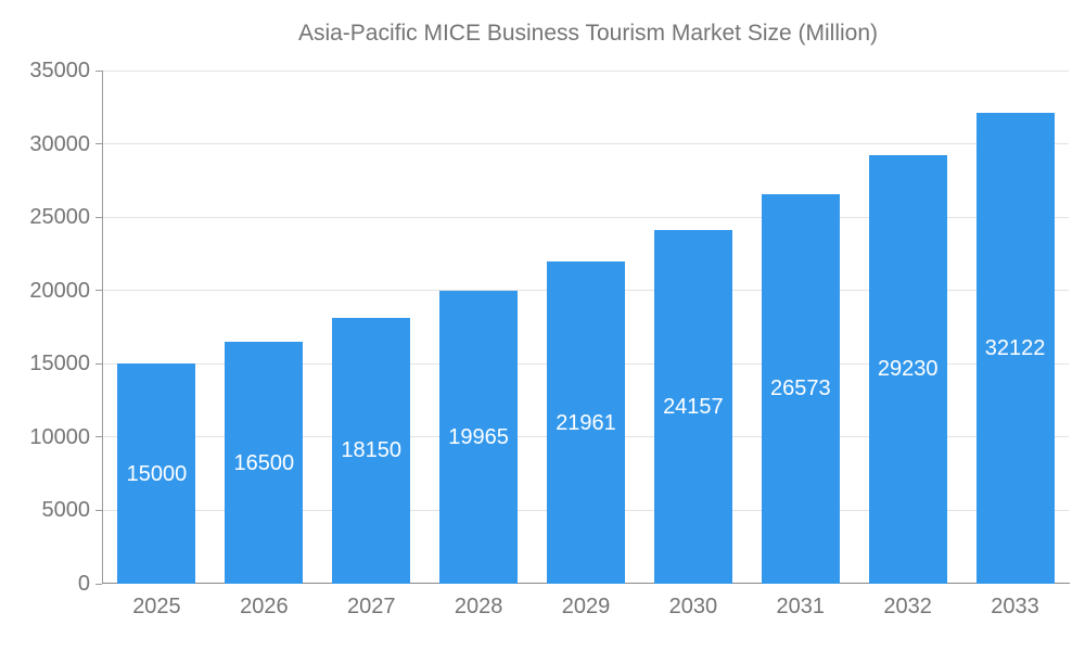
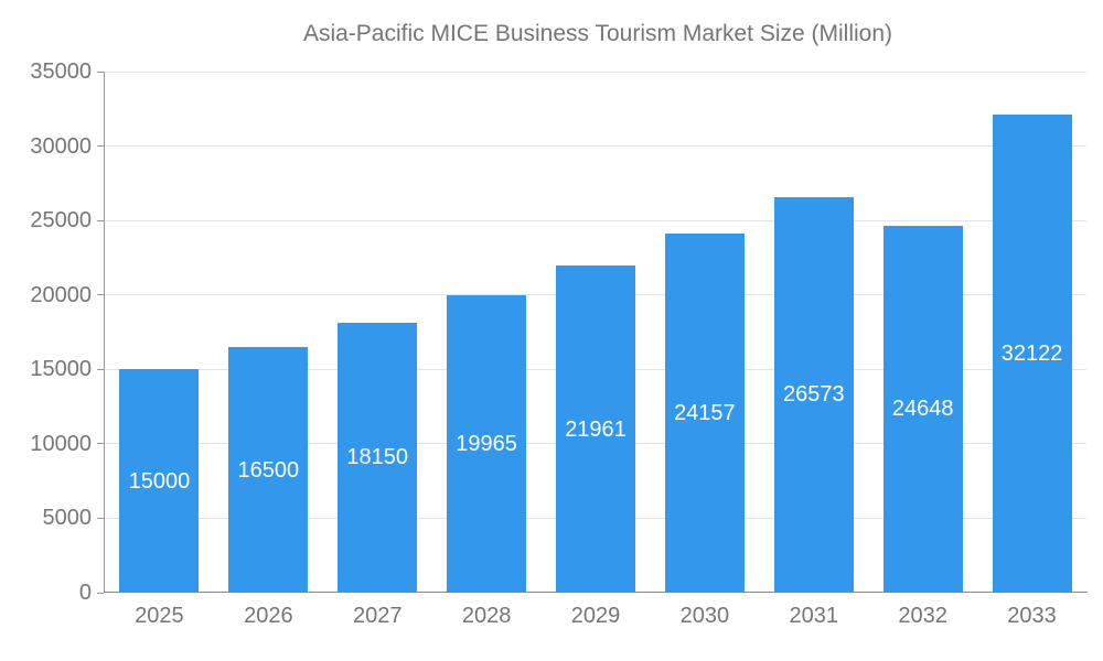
2032: 29230 -> 24648
